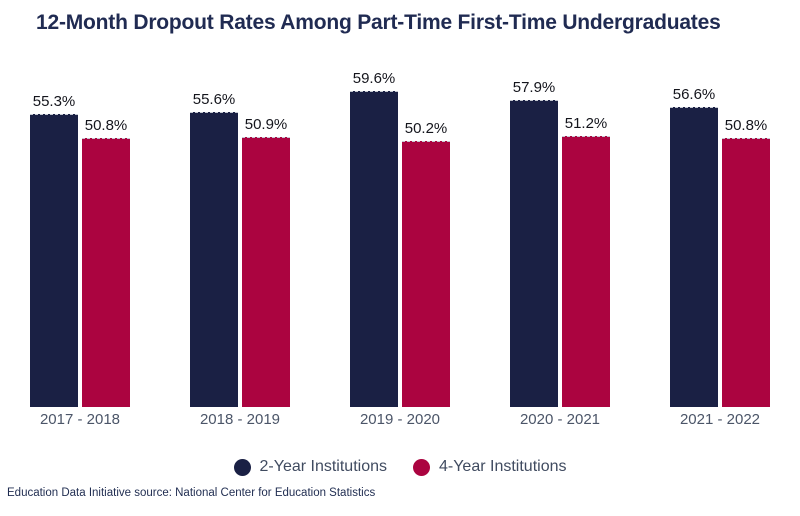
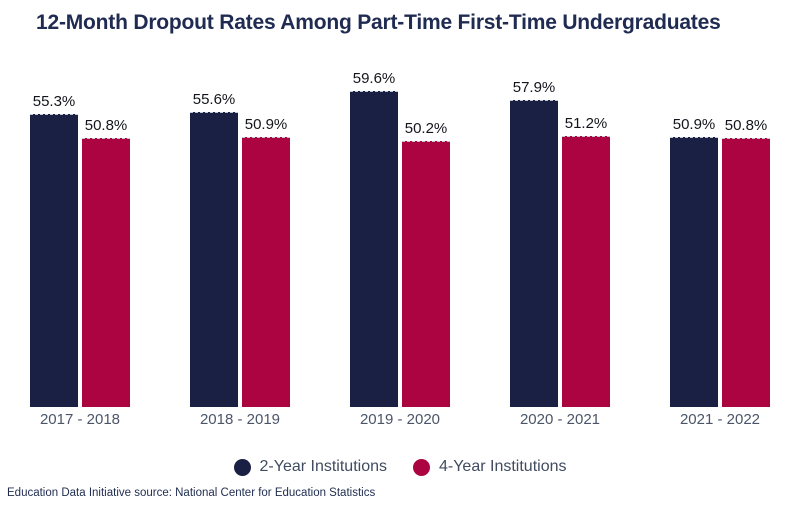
2-Year Institutions/2021 - 2022: 56.6% -> 50.9%
